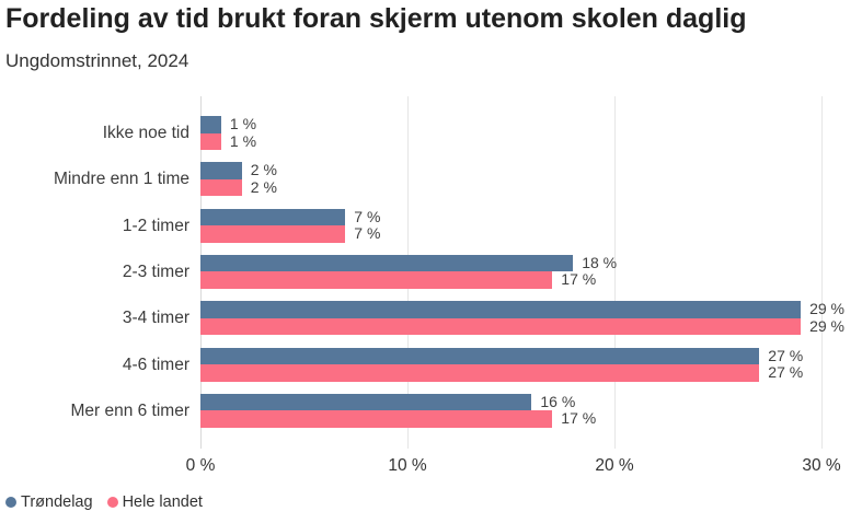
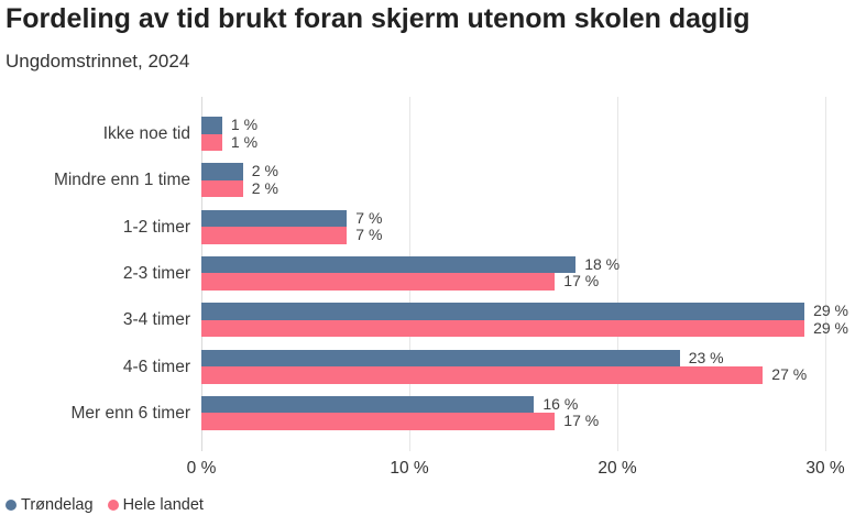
Trøndelag/4-6 timer: 27 -> 23
